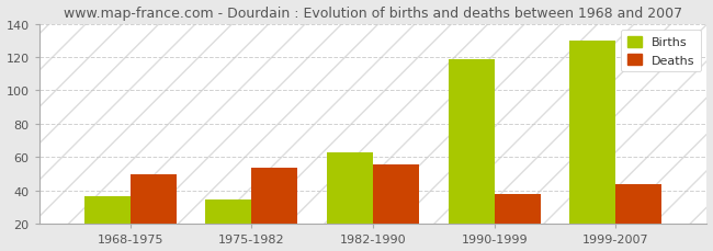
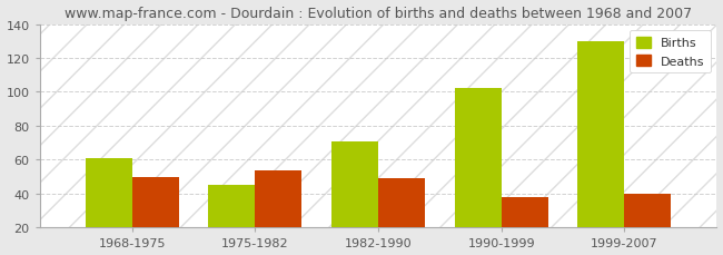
Births/1968-1975: 37 -> 61
Births/1975-1982: 35 -> 45
Births/1982-1990: 63 -> 71
Deaths/1982-1990: 56 -> 49
Births/1990-1999: 119 -> 102
Deaths/1999-2007: 44 -> 40
